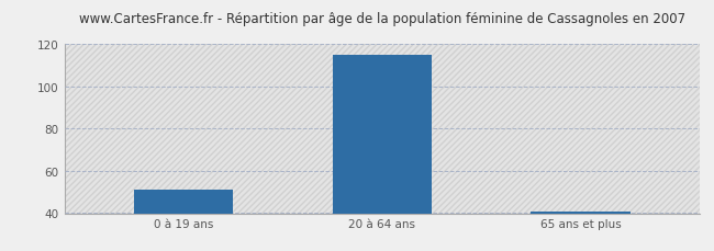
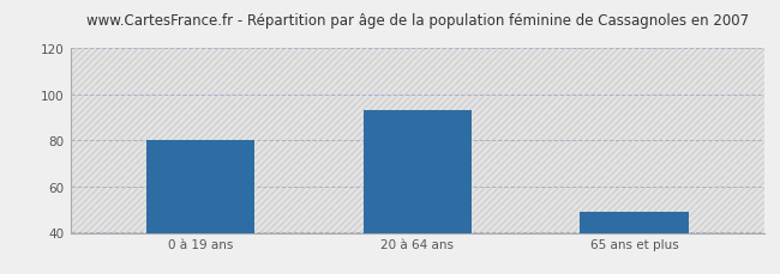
0 à 19 ans: 51 -> 80
20 à 64 ans: 115 -> 93
65 ans et plus: 41 -> 49
